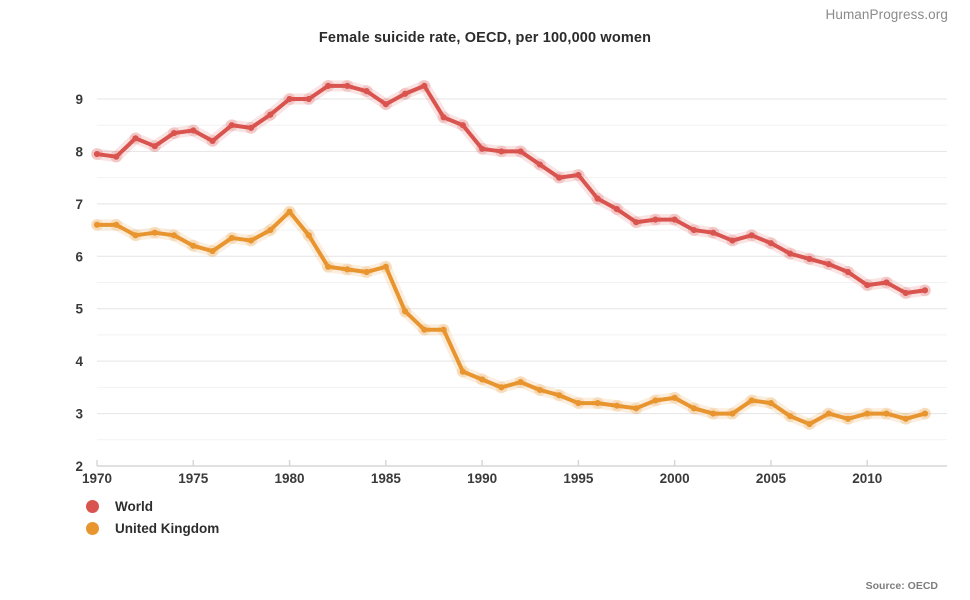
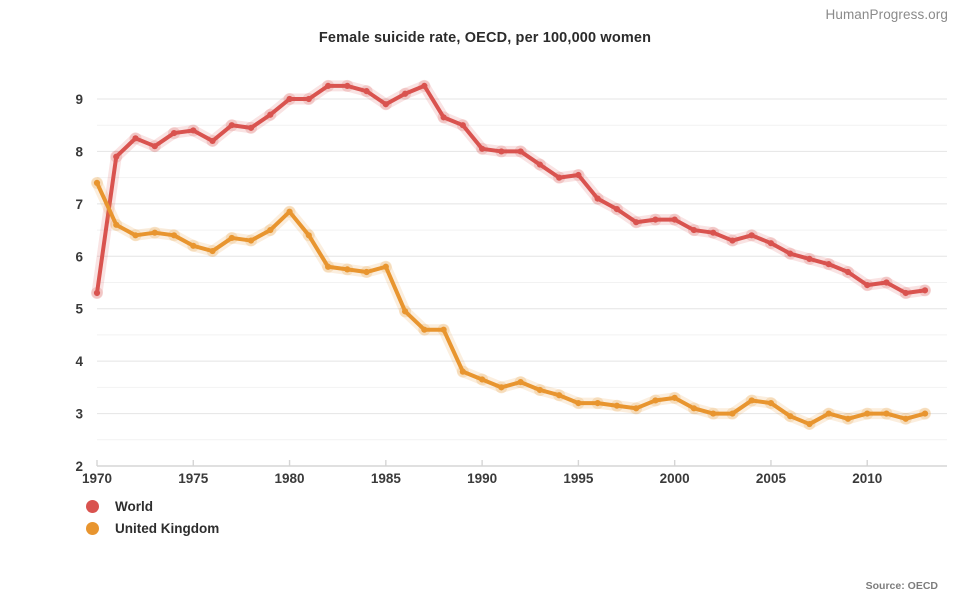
World/1970: 8.0 -> 5.3
United Kingdom/1970: 6.6 -> 7.4
